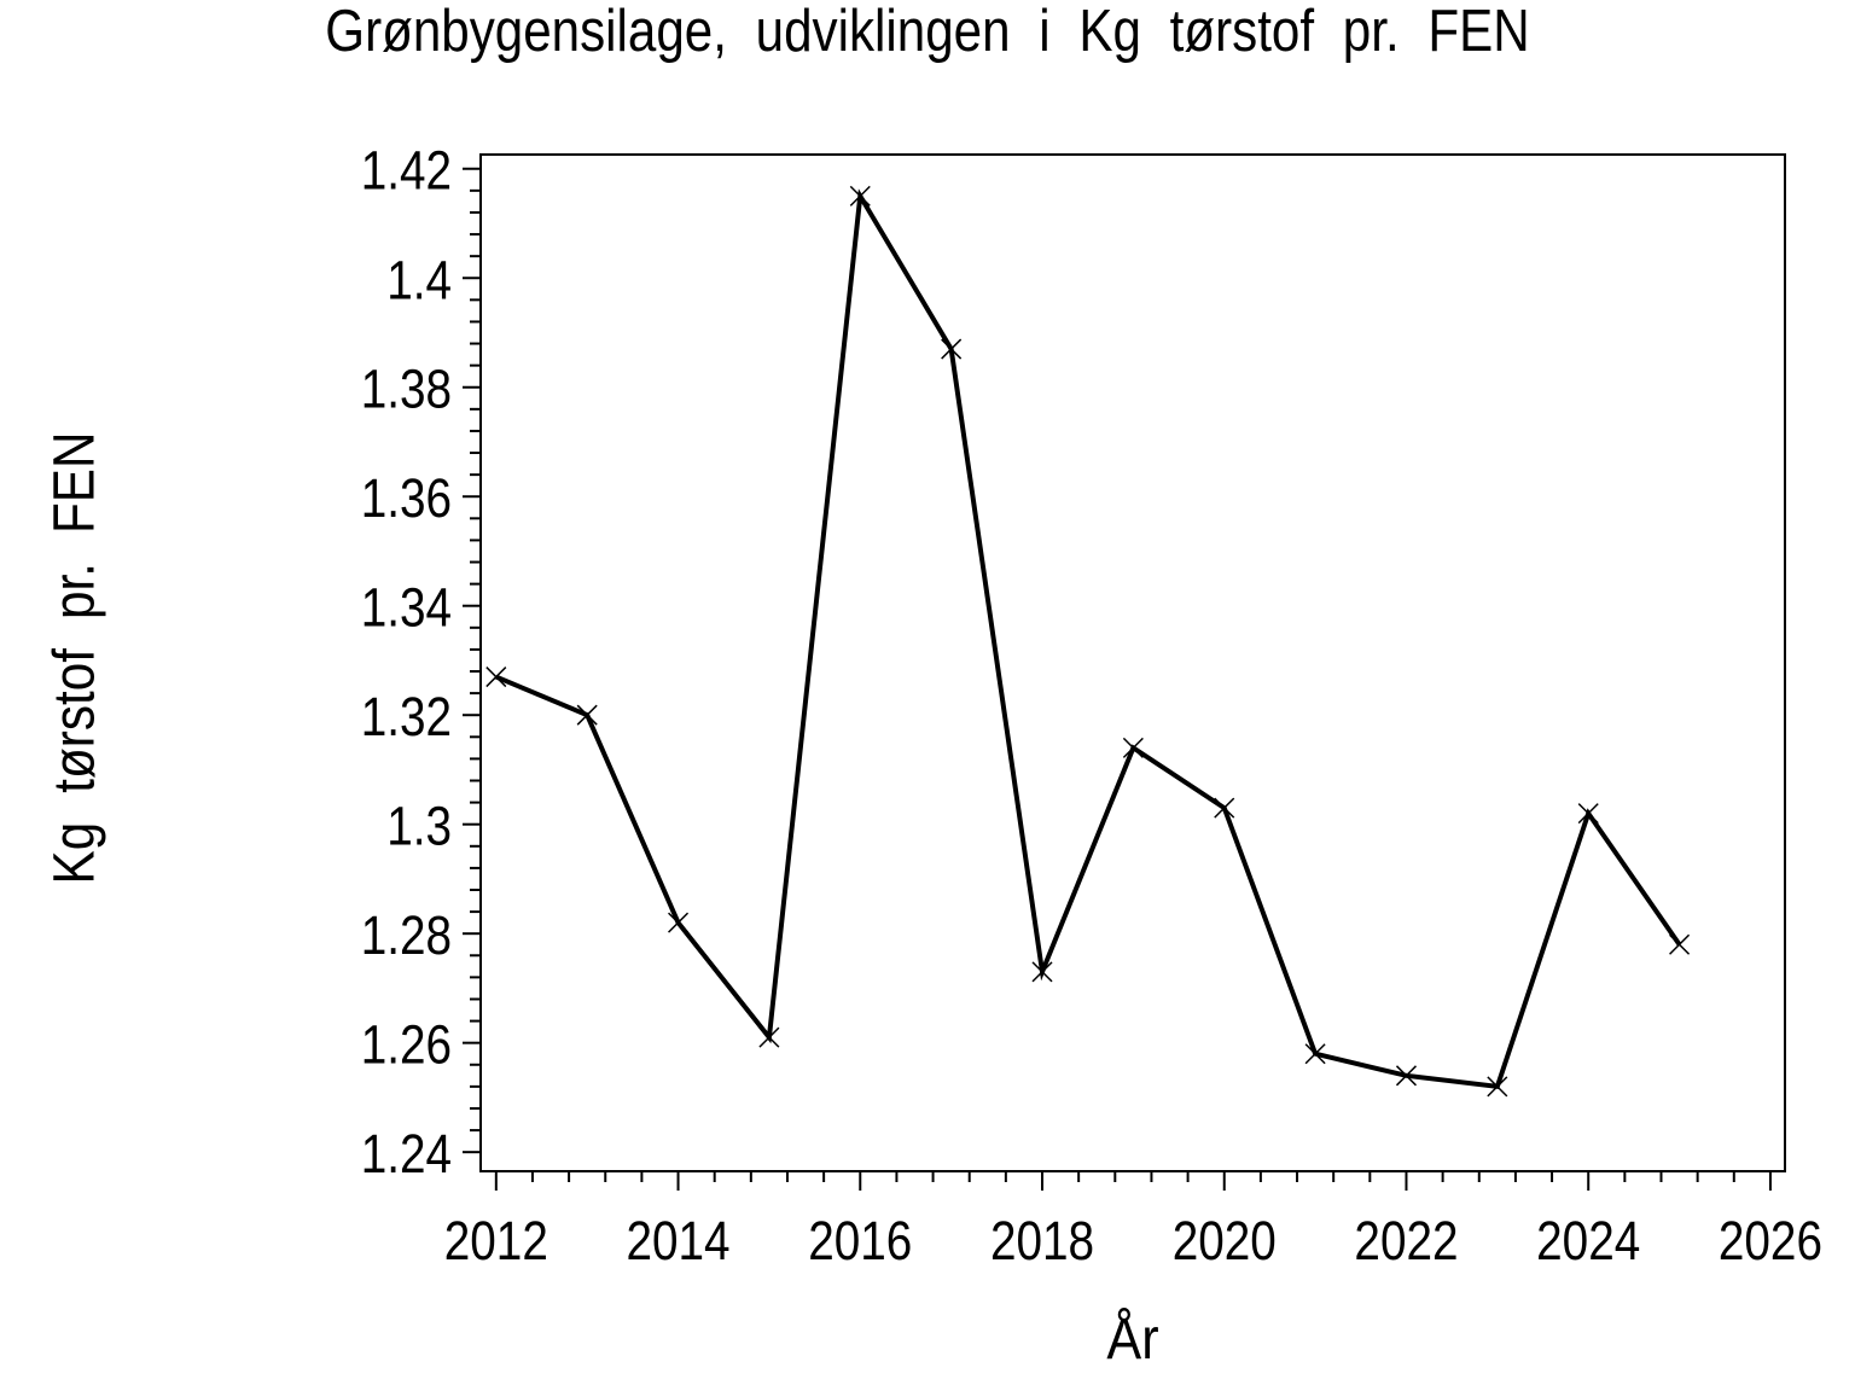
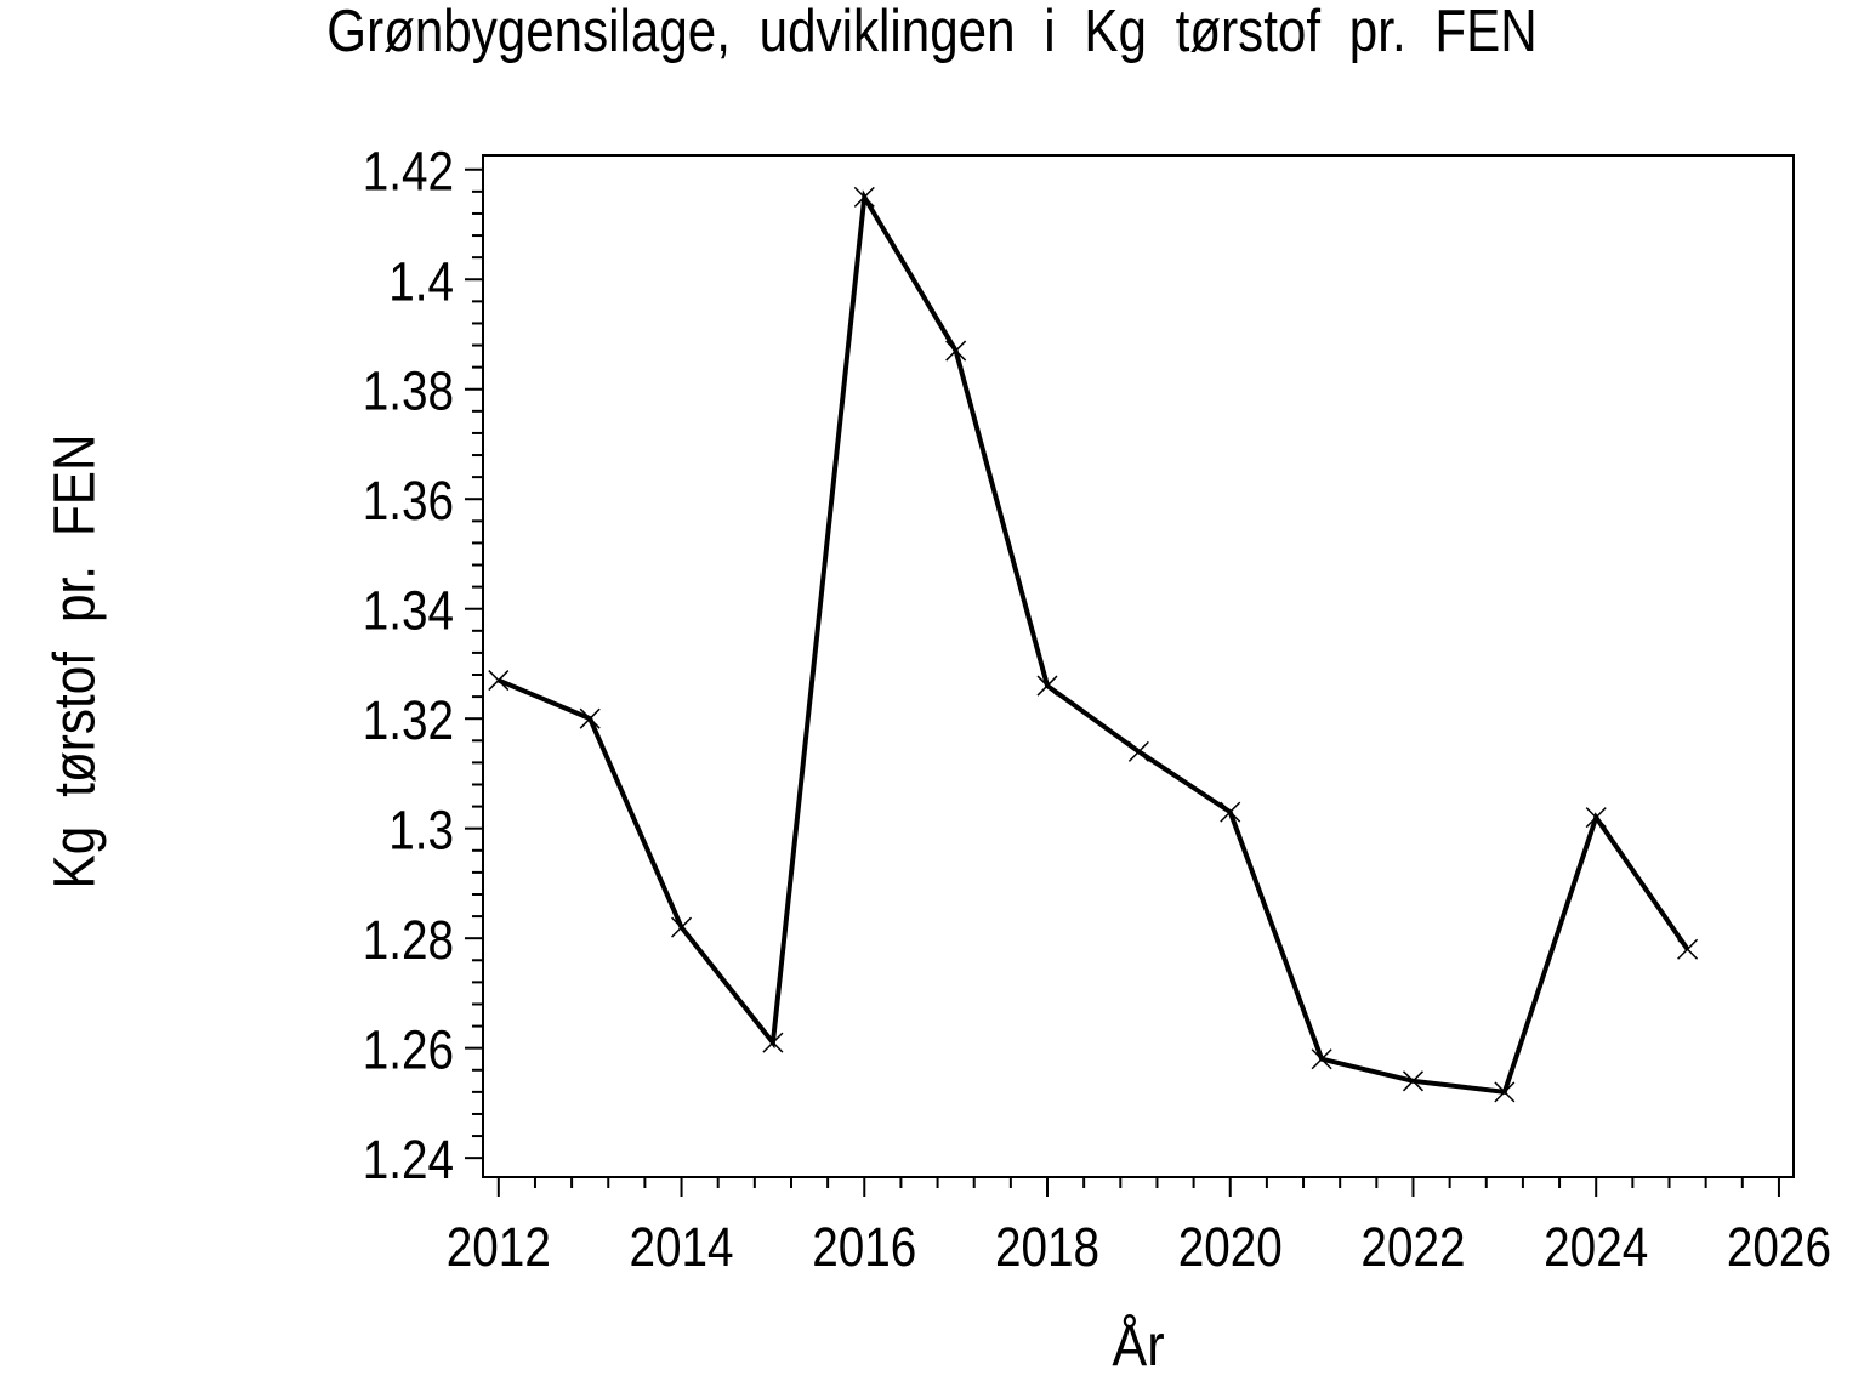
2018: 1.273 -> 1.326
